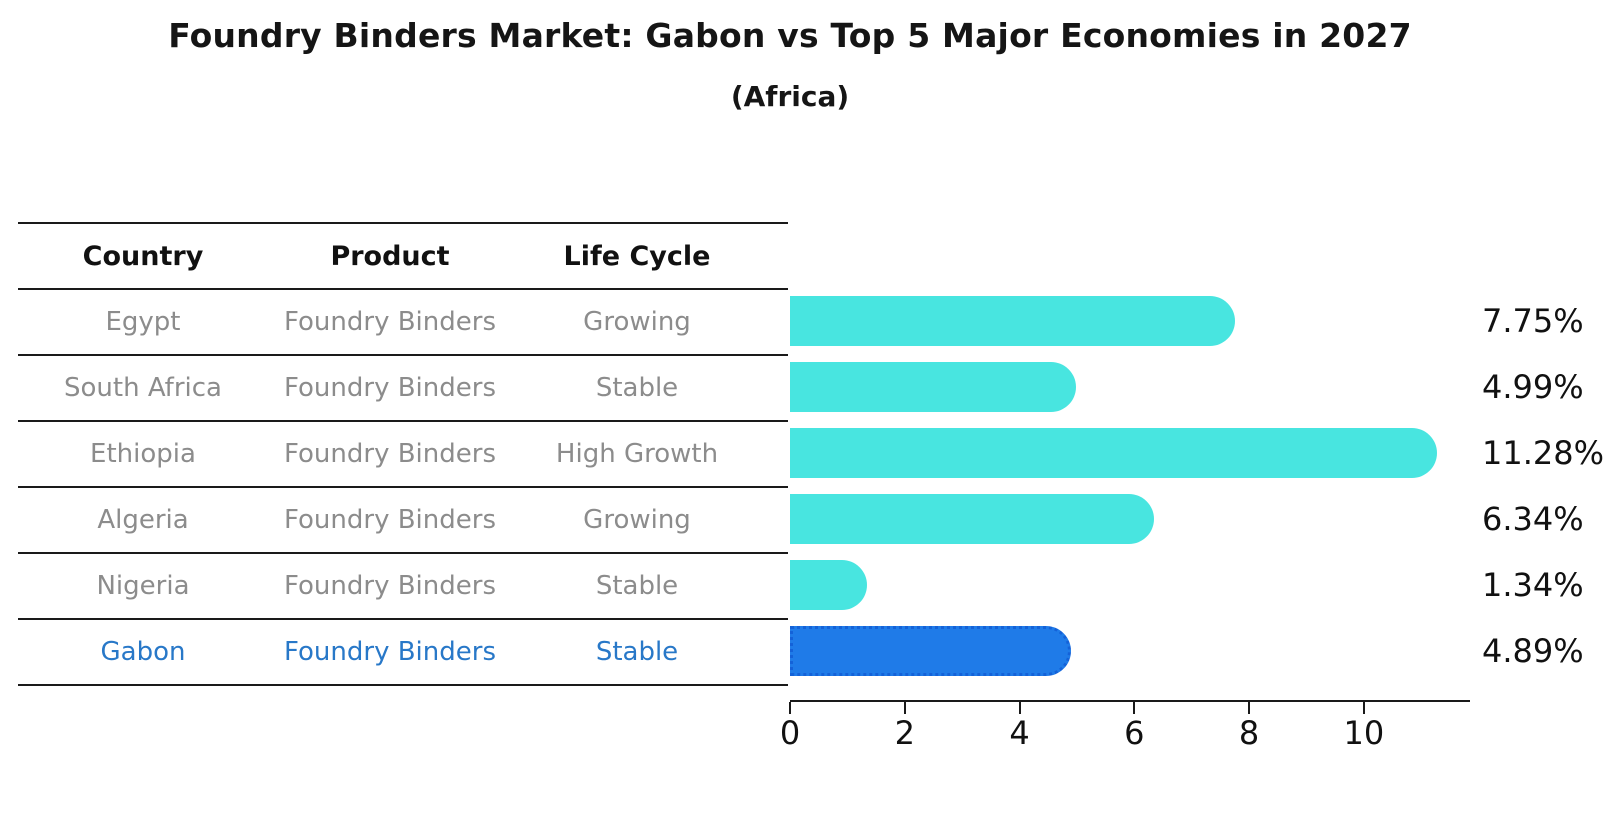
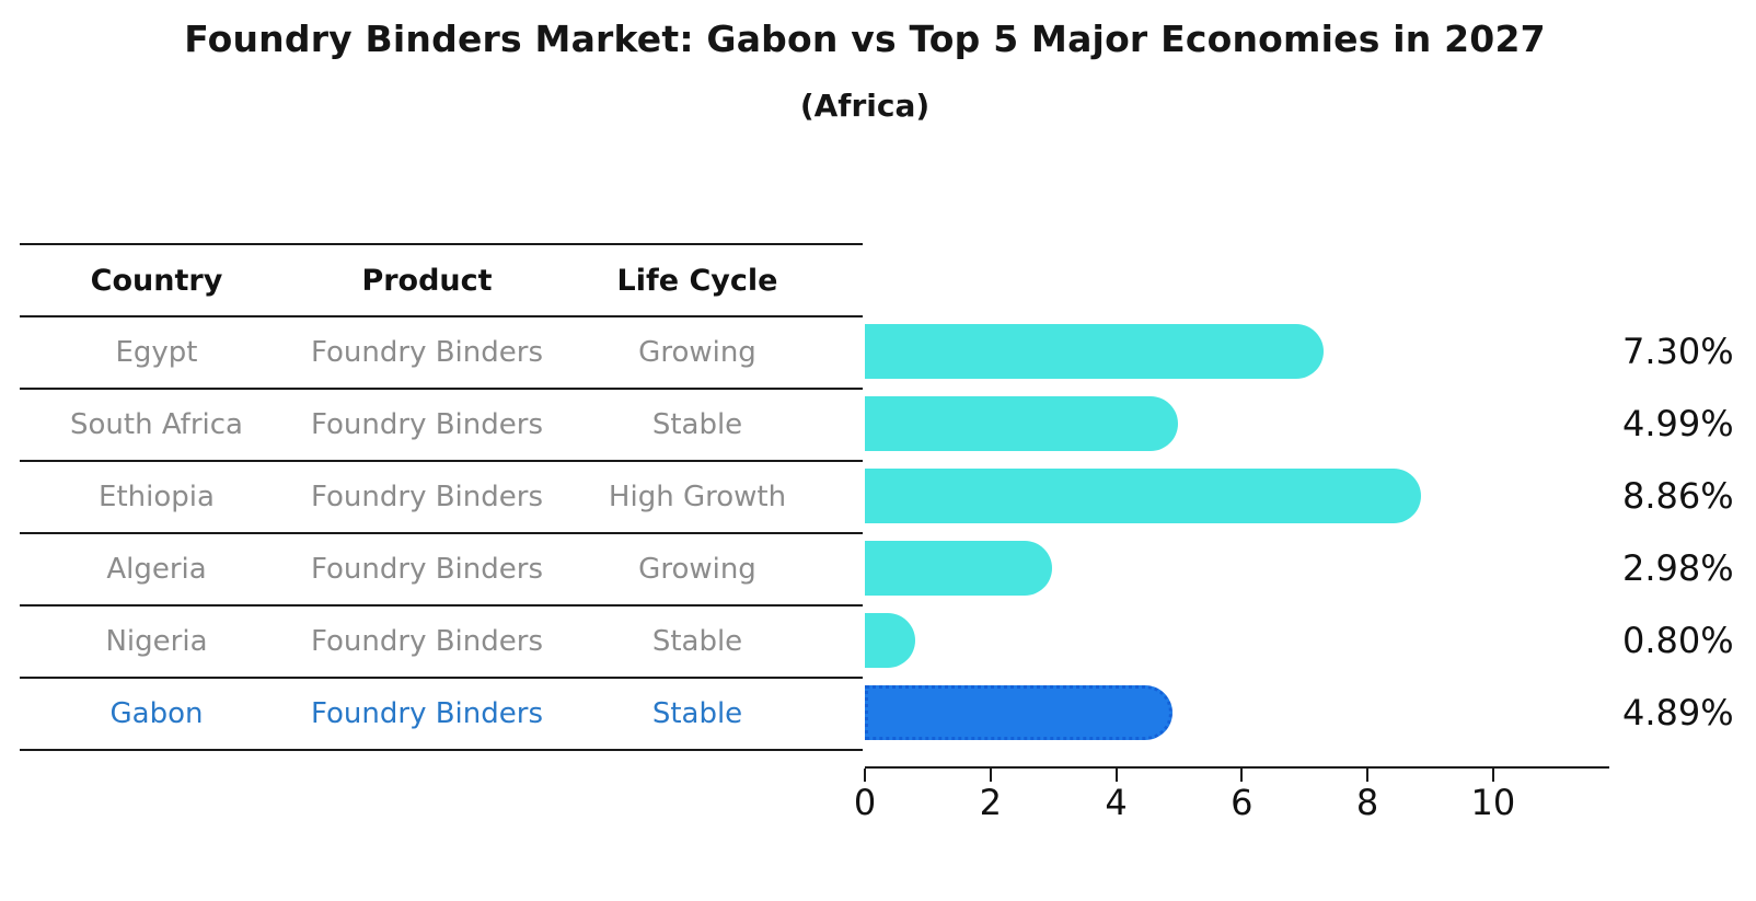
Egypt: 7.75% -> 7.30%
Ethiopia: 11.28% -> 8.86%
Algeria: 6.34% -> 2.98%
Nigeria: 1.34% -> 0.80%
